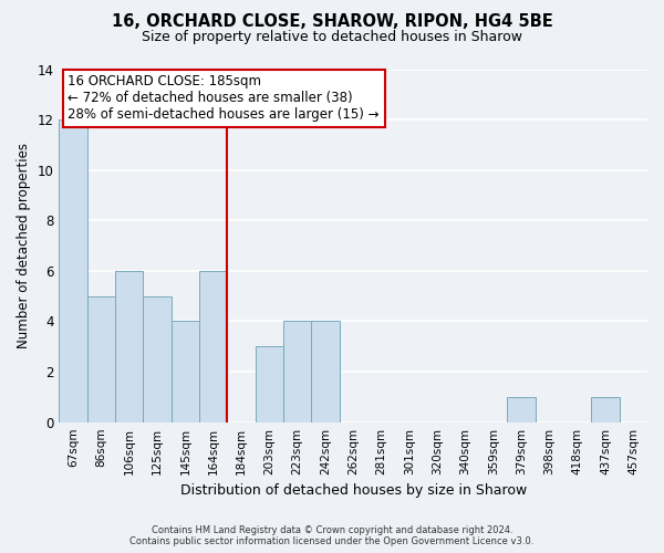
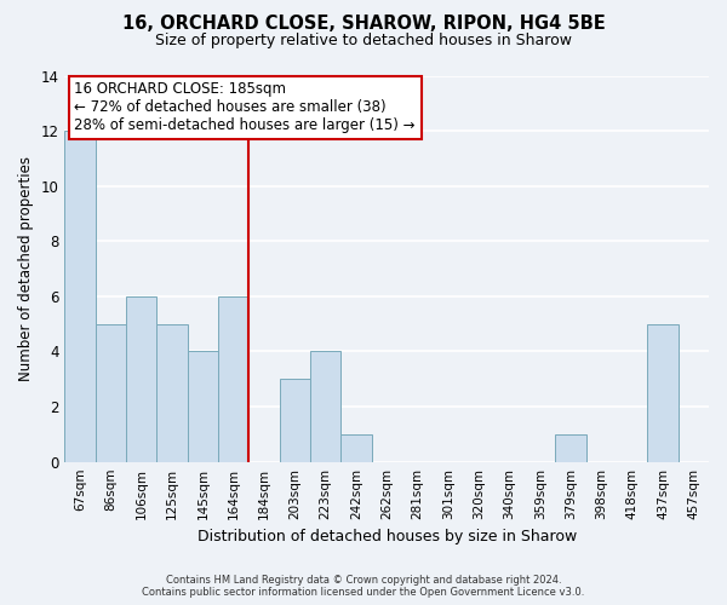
242sqm: 4 -> 1
437sqm: 1 -> 5
